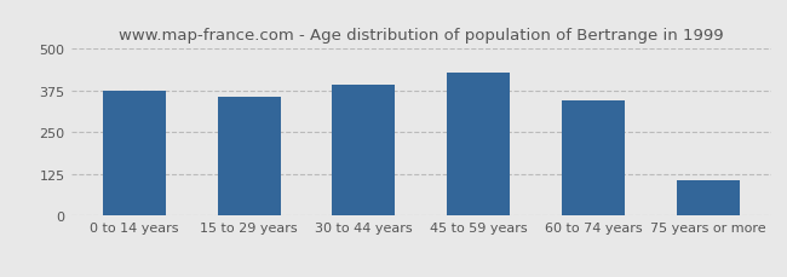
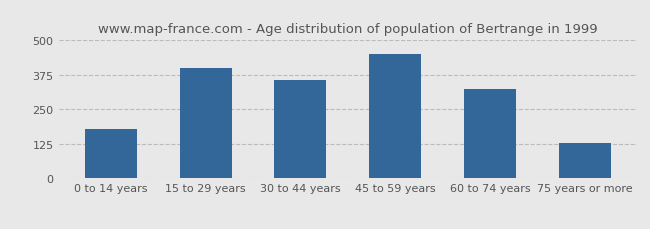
0 to 14 years: 376 -> 180
15 to 29 years: 358 -> 400
30 to 44 years: 392 -> 355
45 to 59 years: 430 -> 450
60 to 74 years: 345 -> 325
75 years or more: 105 -> 130
